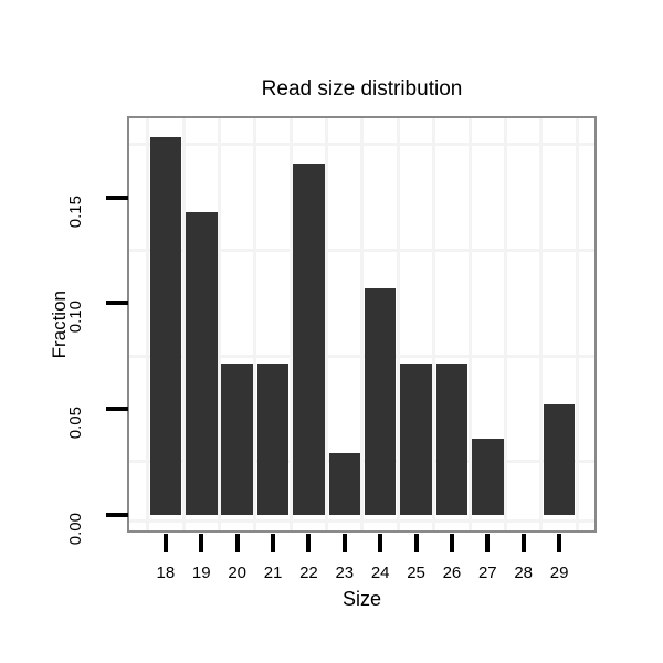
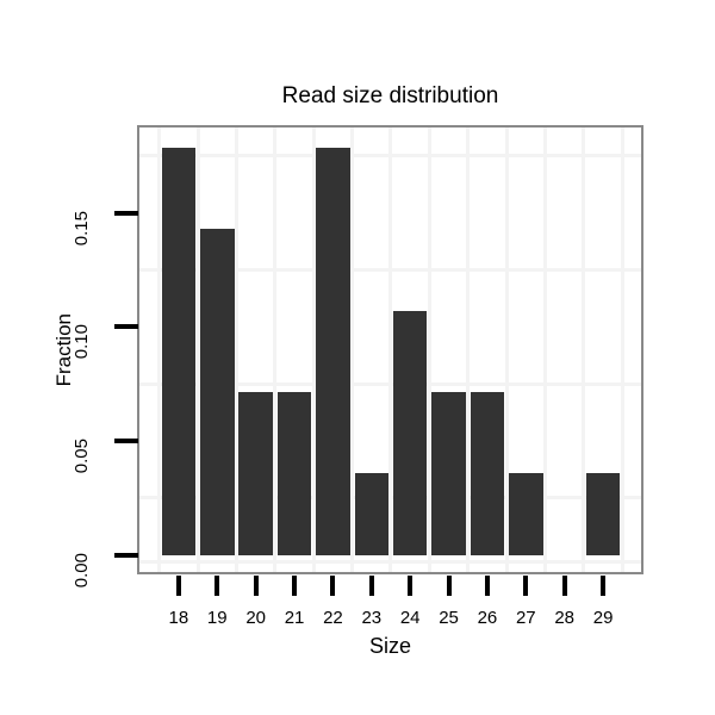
22: 0.166 -> 0.179
23: 0.029 -> 0.036
29: 0.052 -> 0.036
